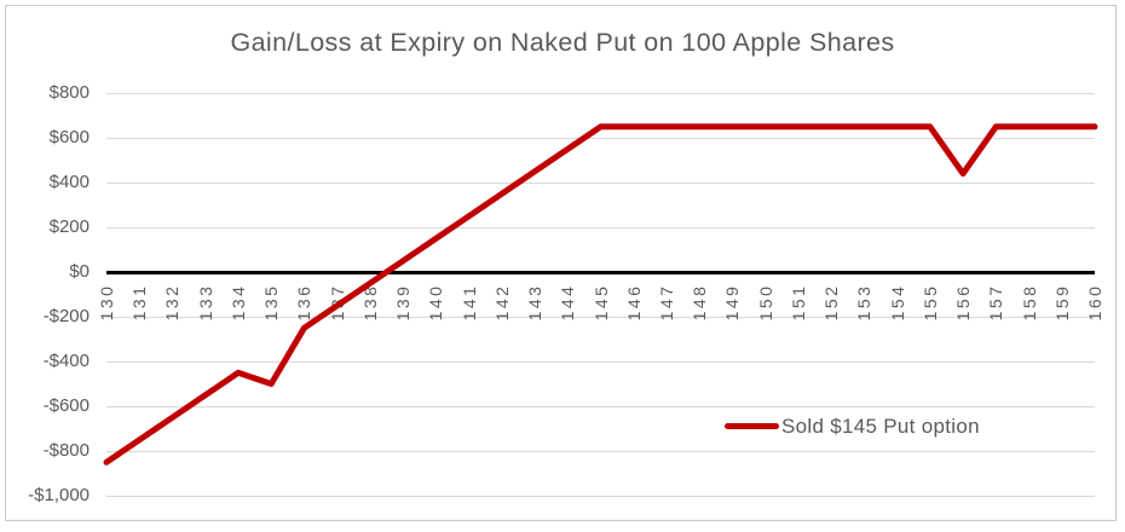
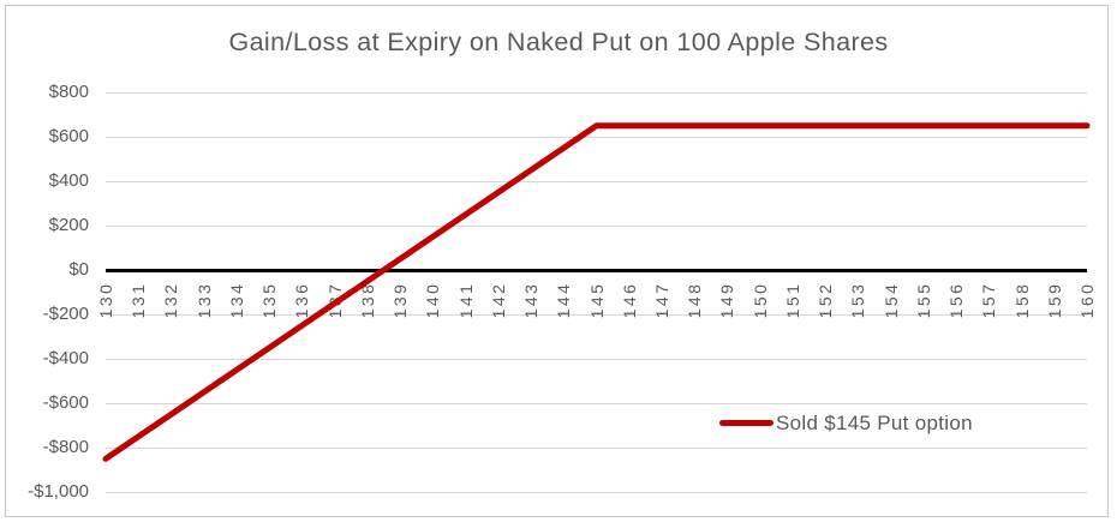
135: -$500 -> -$350
156: $440 -> $650
